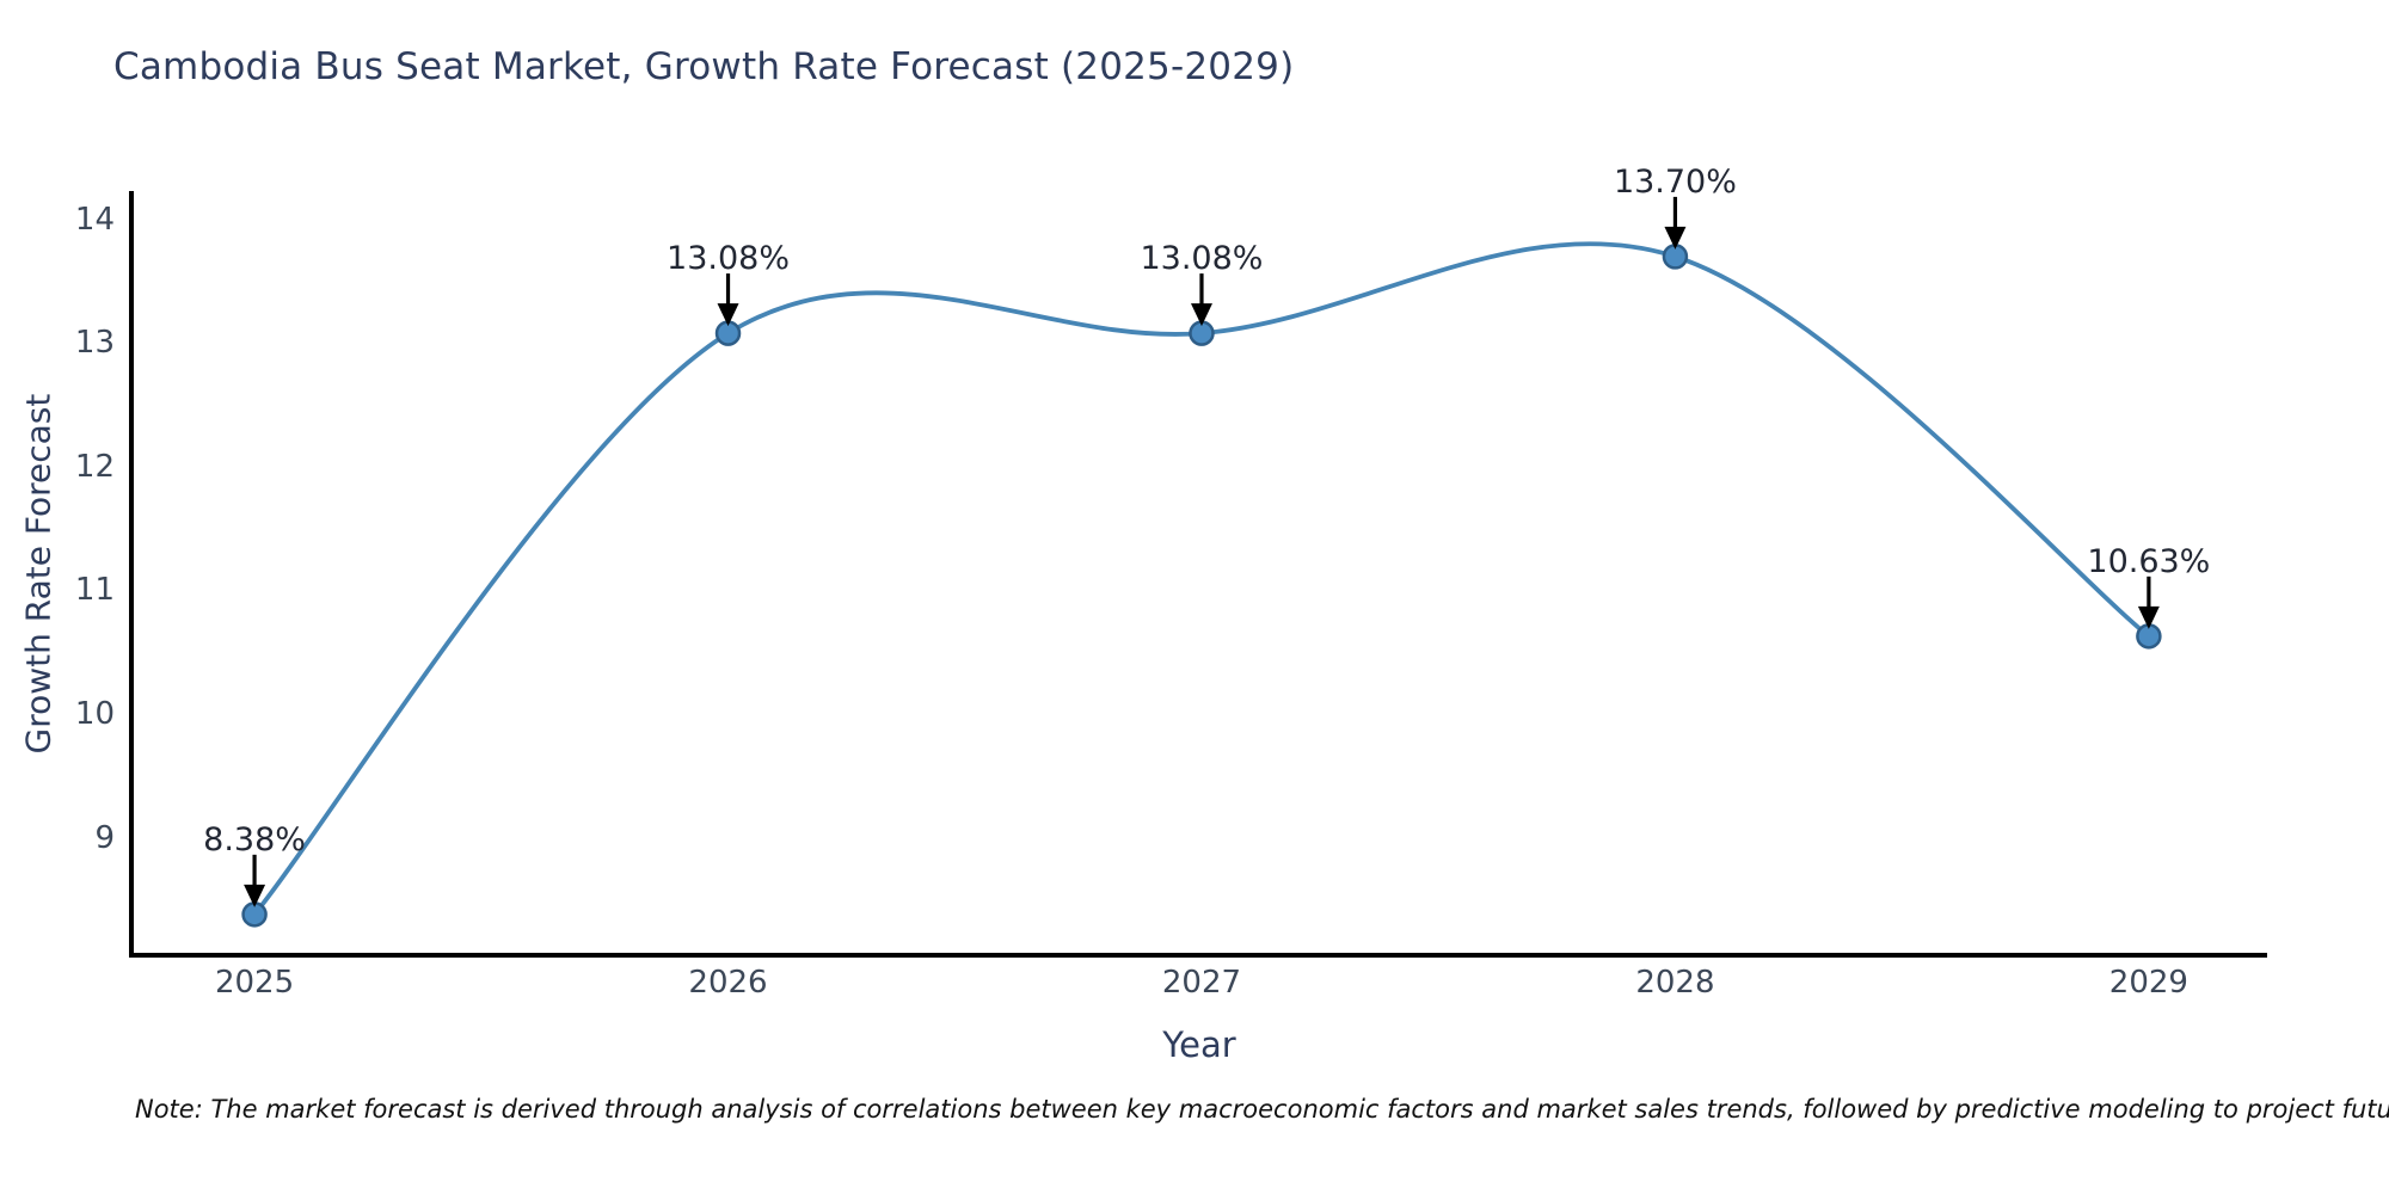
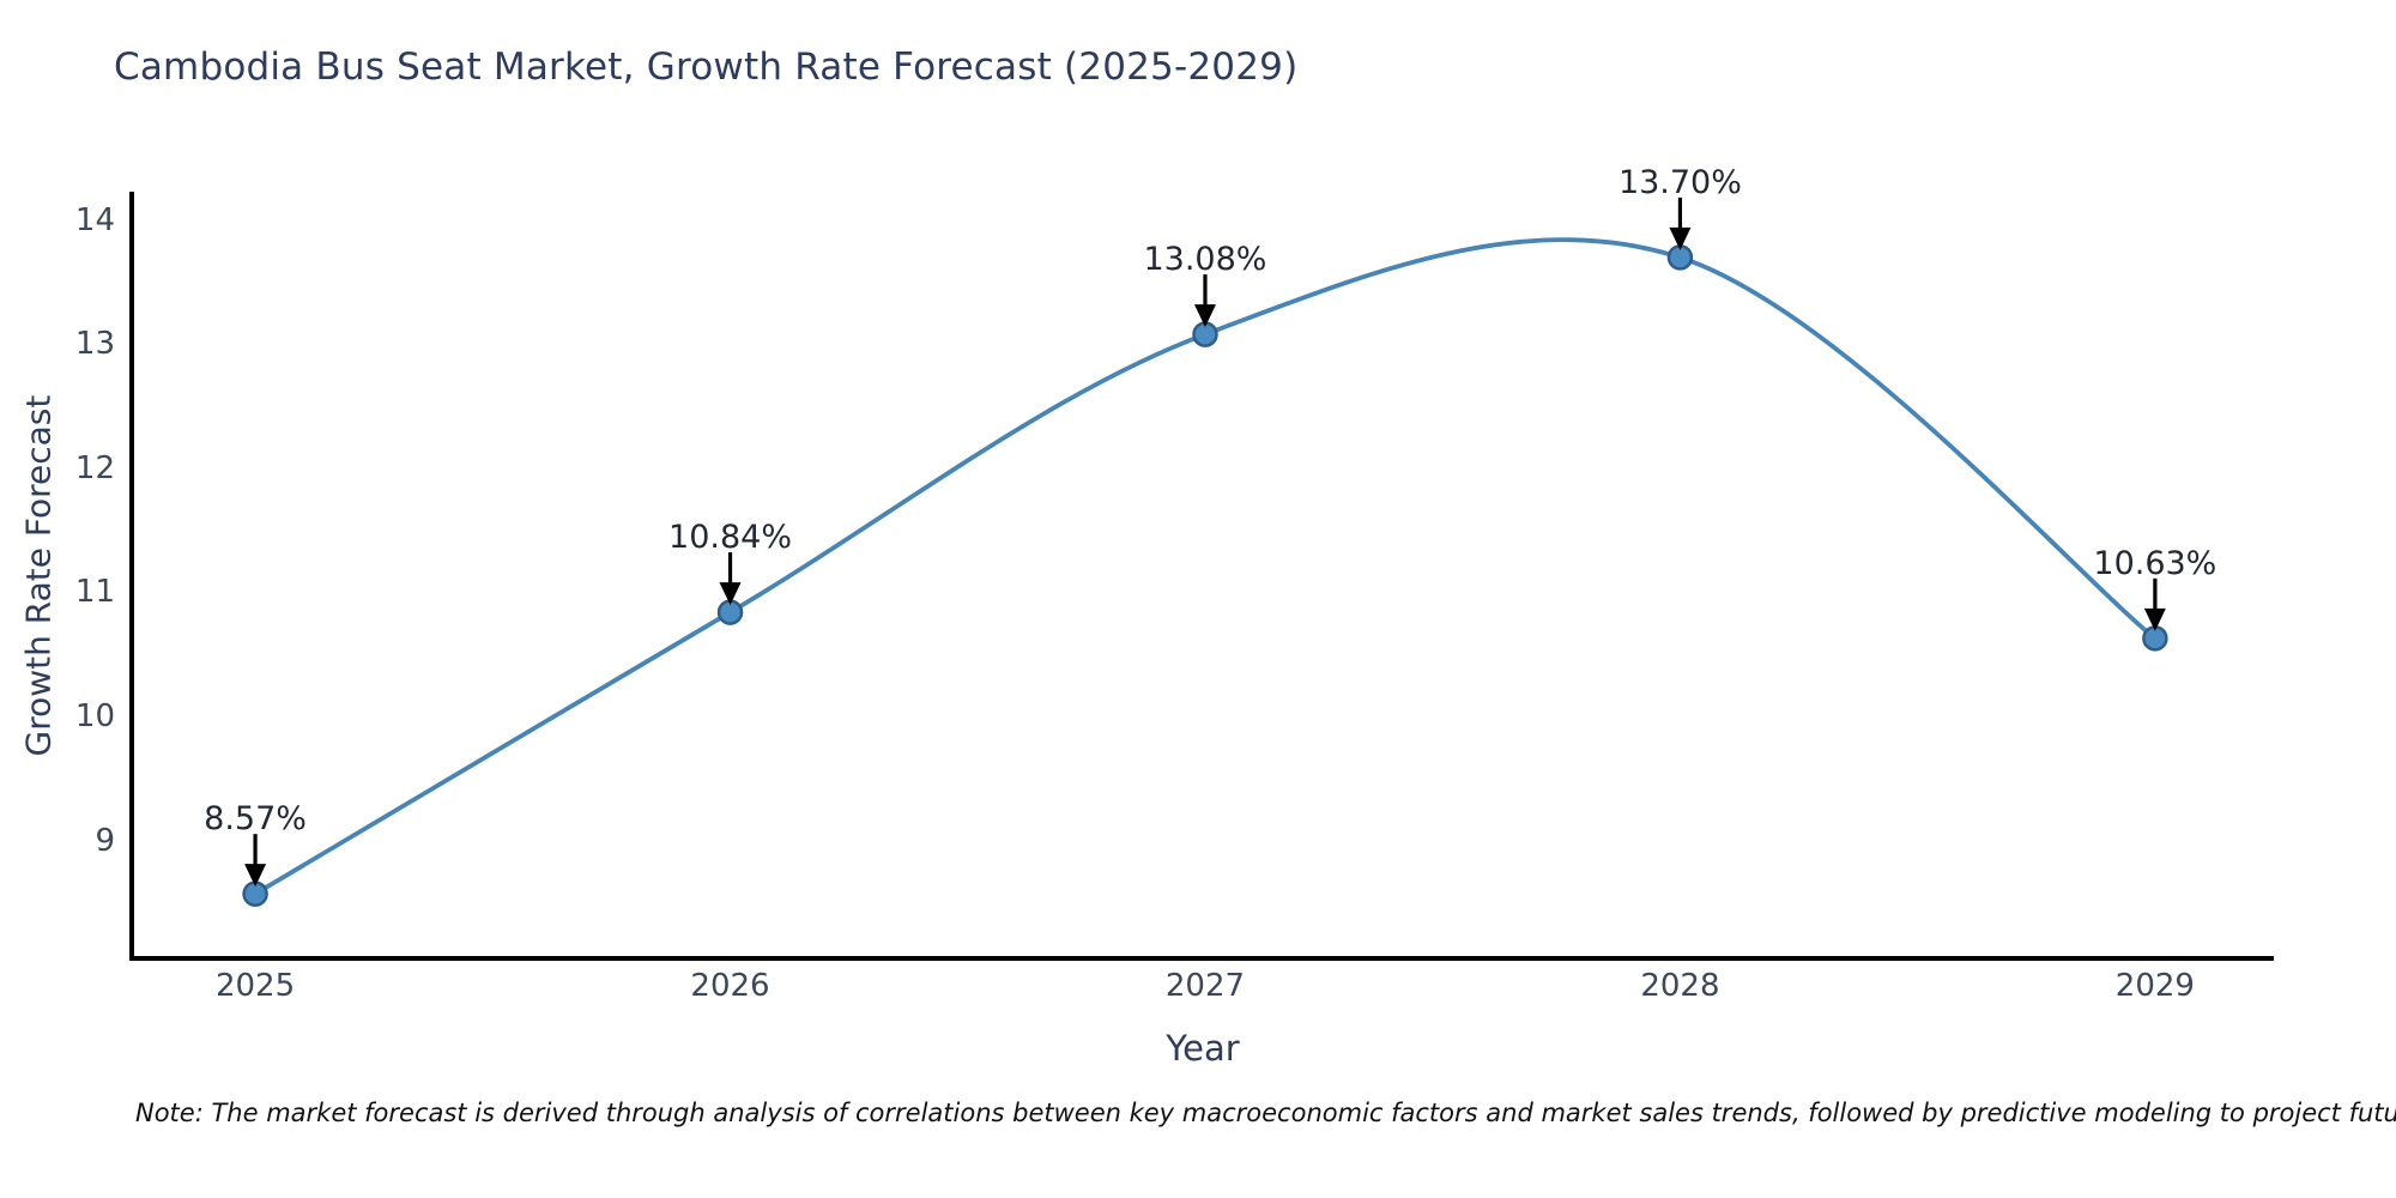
2025: 8.38% -> 8.57%
2026: 13.08% -> 10.84%
